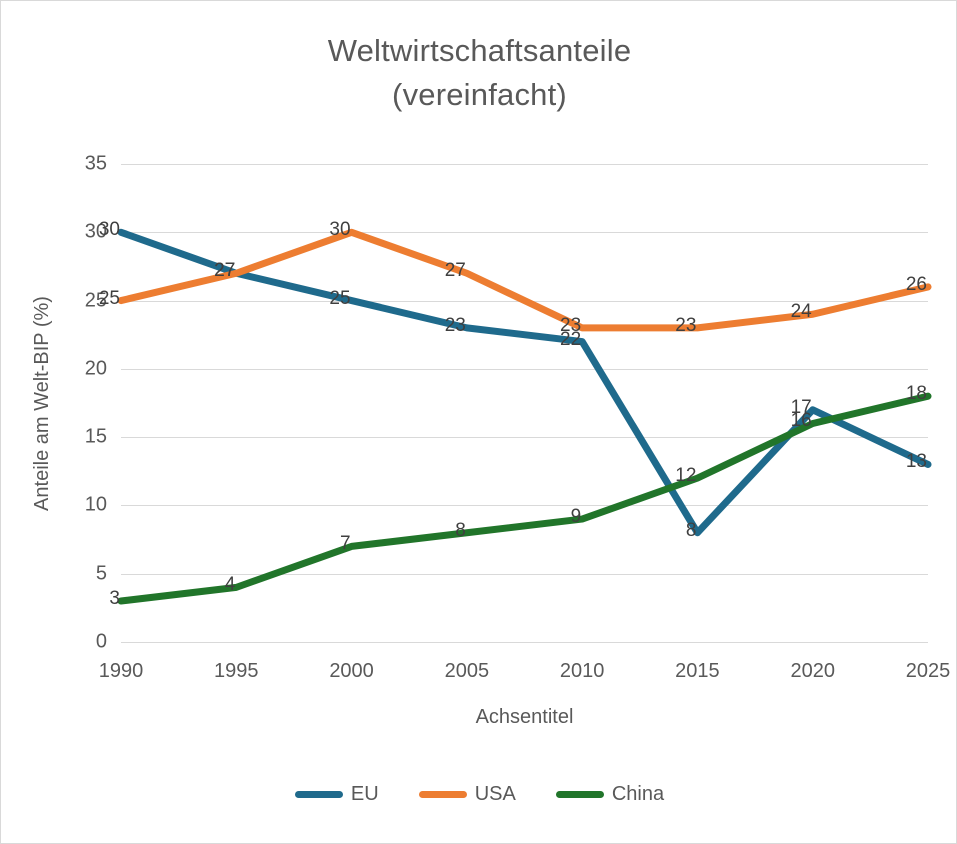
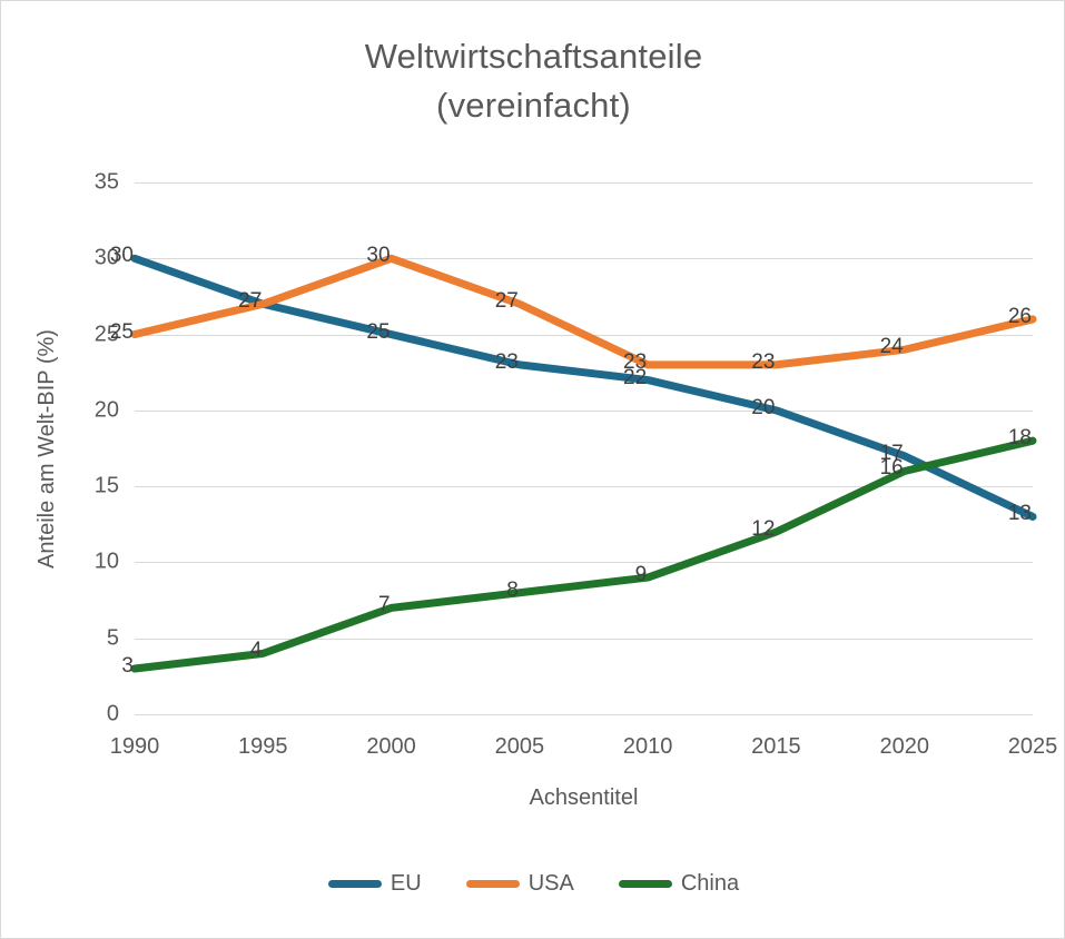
EU/2015: 8 -> 20
